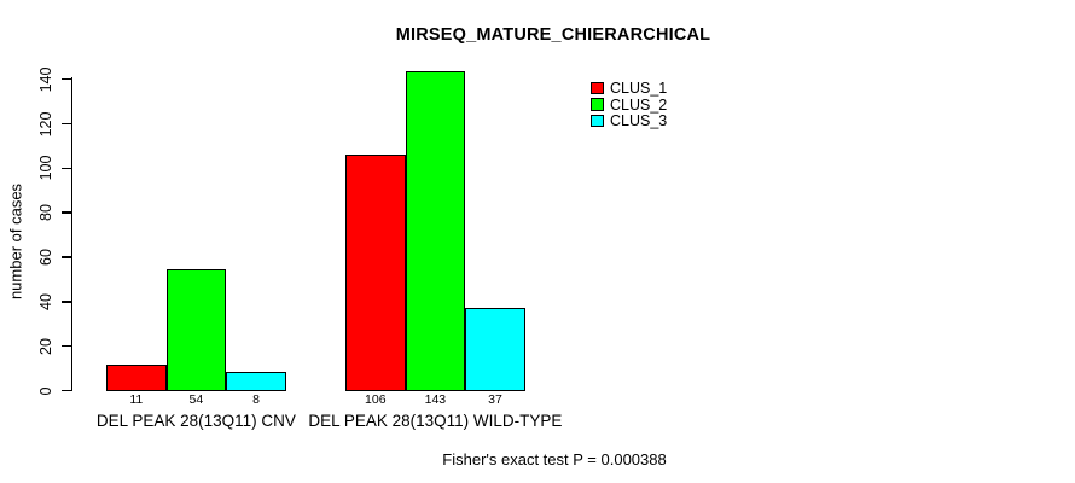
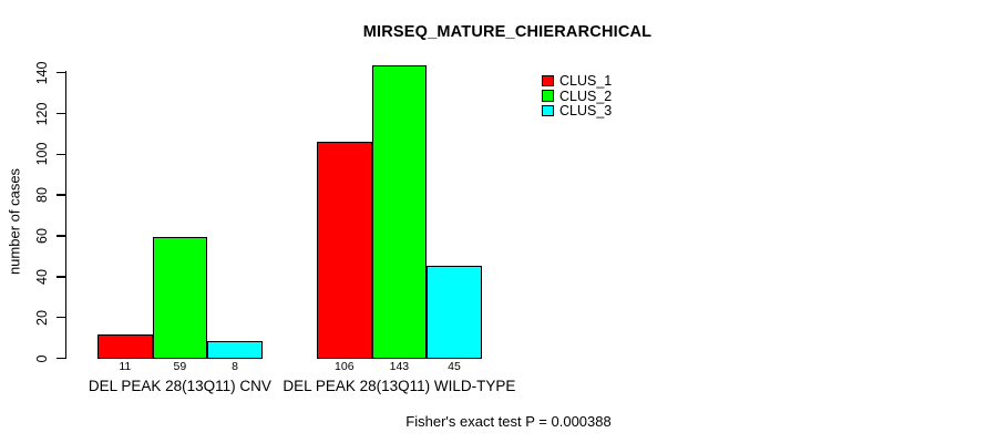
CLUS_2/DEL PEAK 28(13Q11) CNV: 54 -> 59
CLUS_3/DEL PEAK 28(13Q11) WILD-TYPE: 37 -> 45
